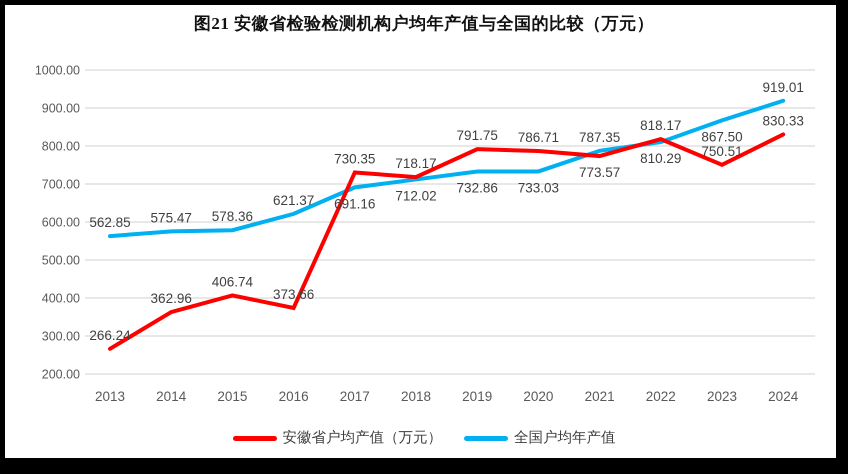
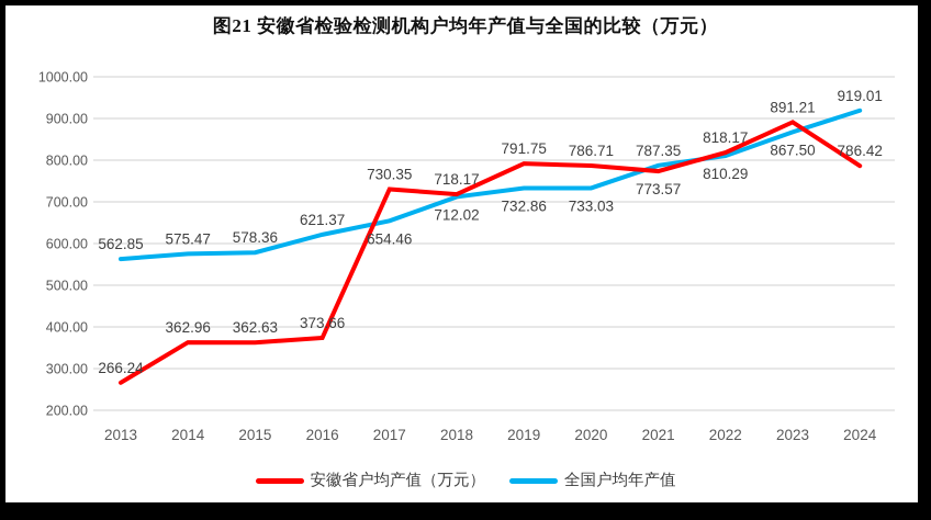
安徽省户均产值（万元）/2015: 406.74 -> 362.63
全国户均年产值/2017: 691.16 -> 654.46
安徽省户均产值（万元）/2023: 750.51 -> 891.21
安徽省户均产值（万元）/2024: 830.33 -> 786.42
